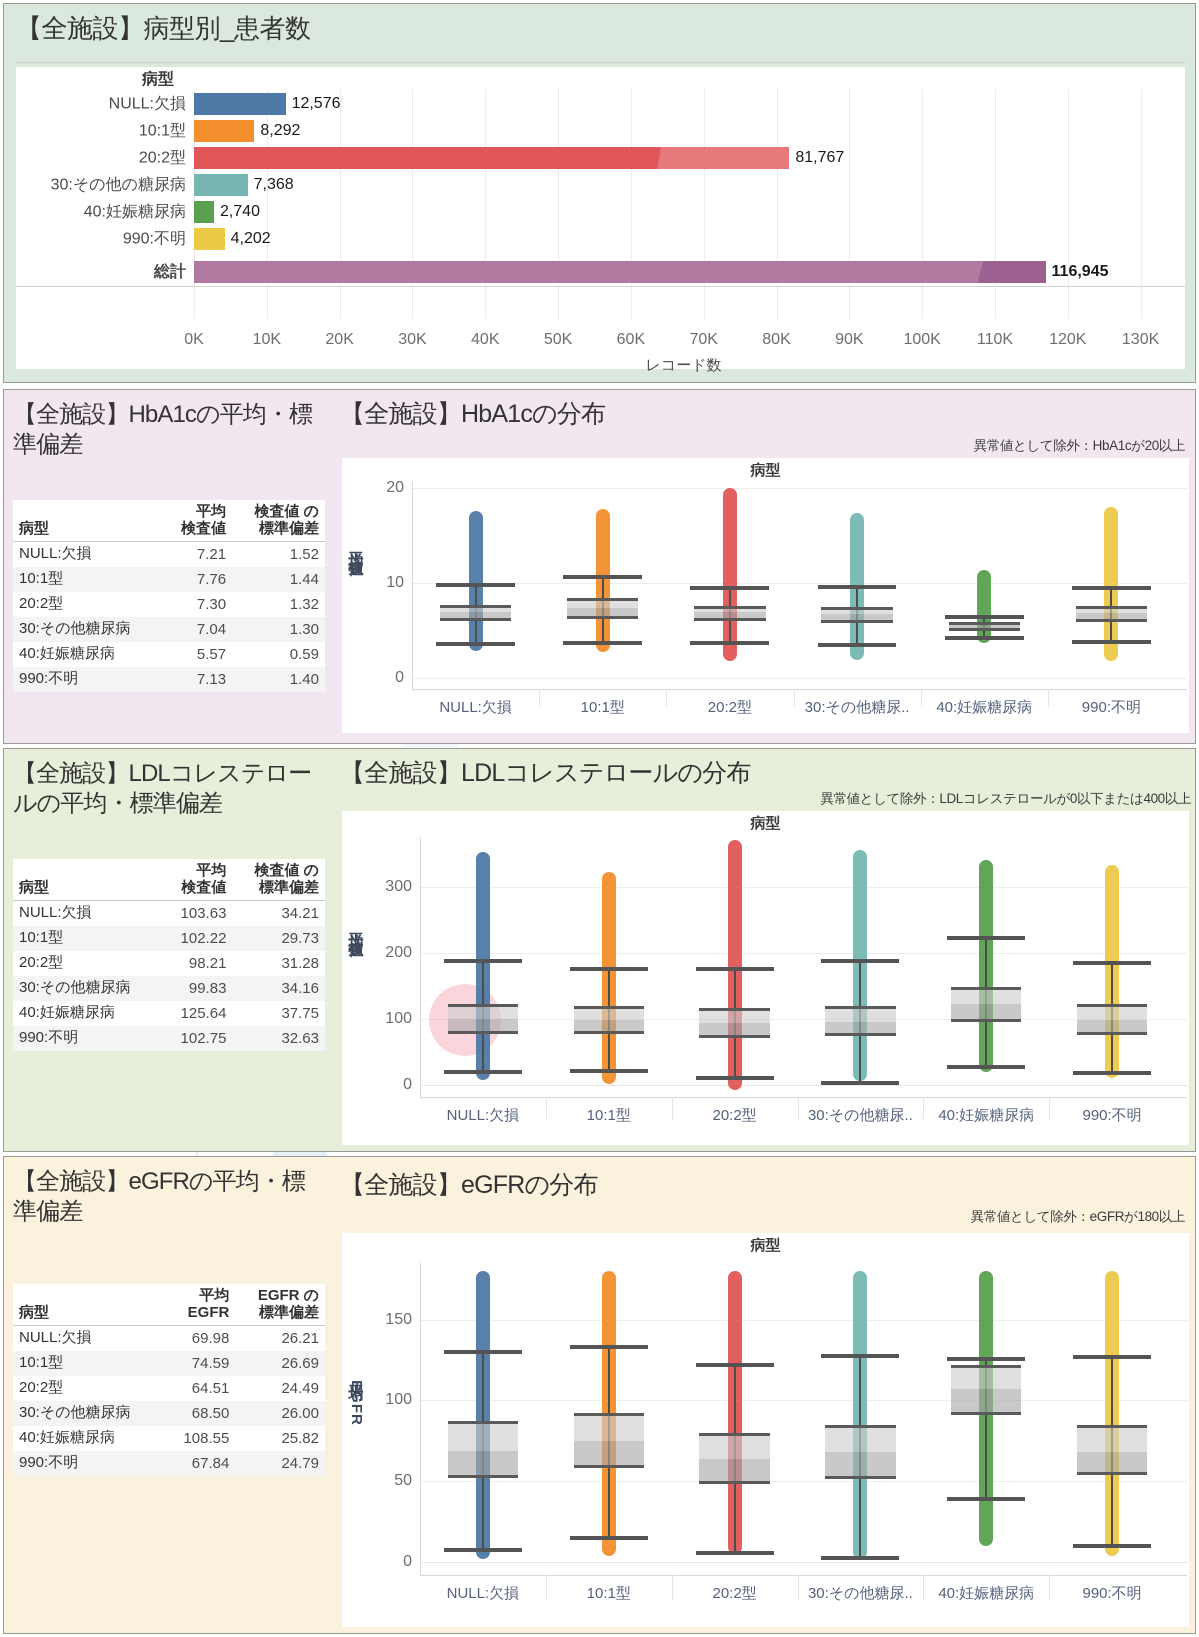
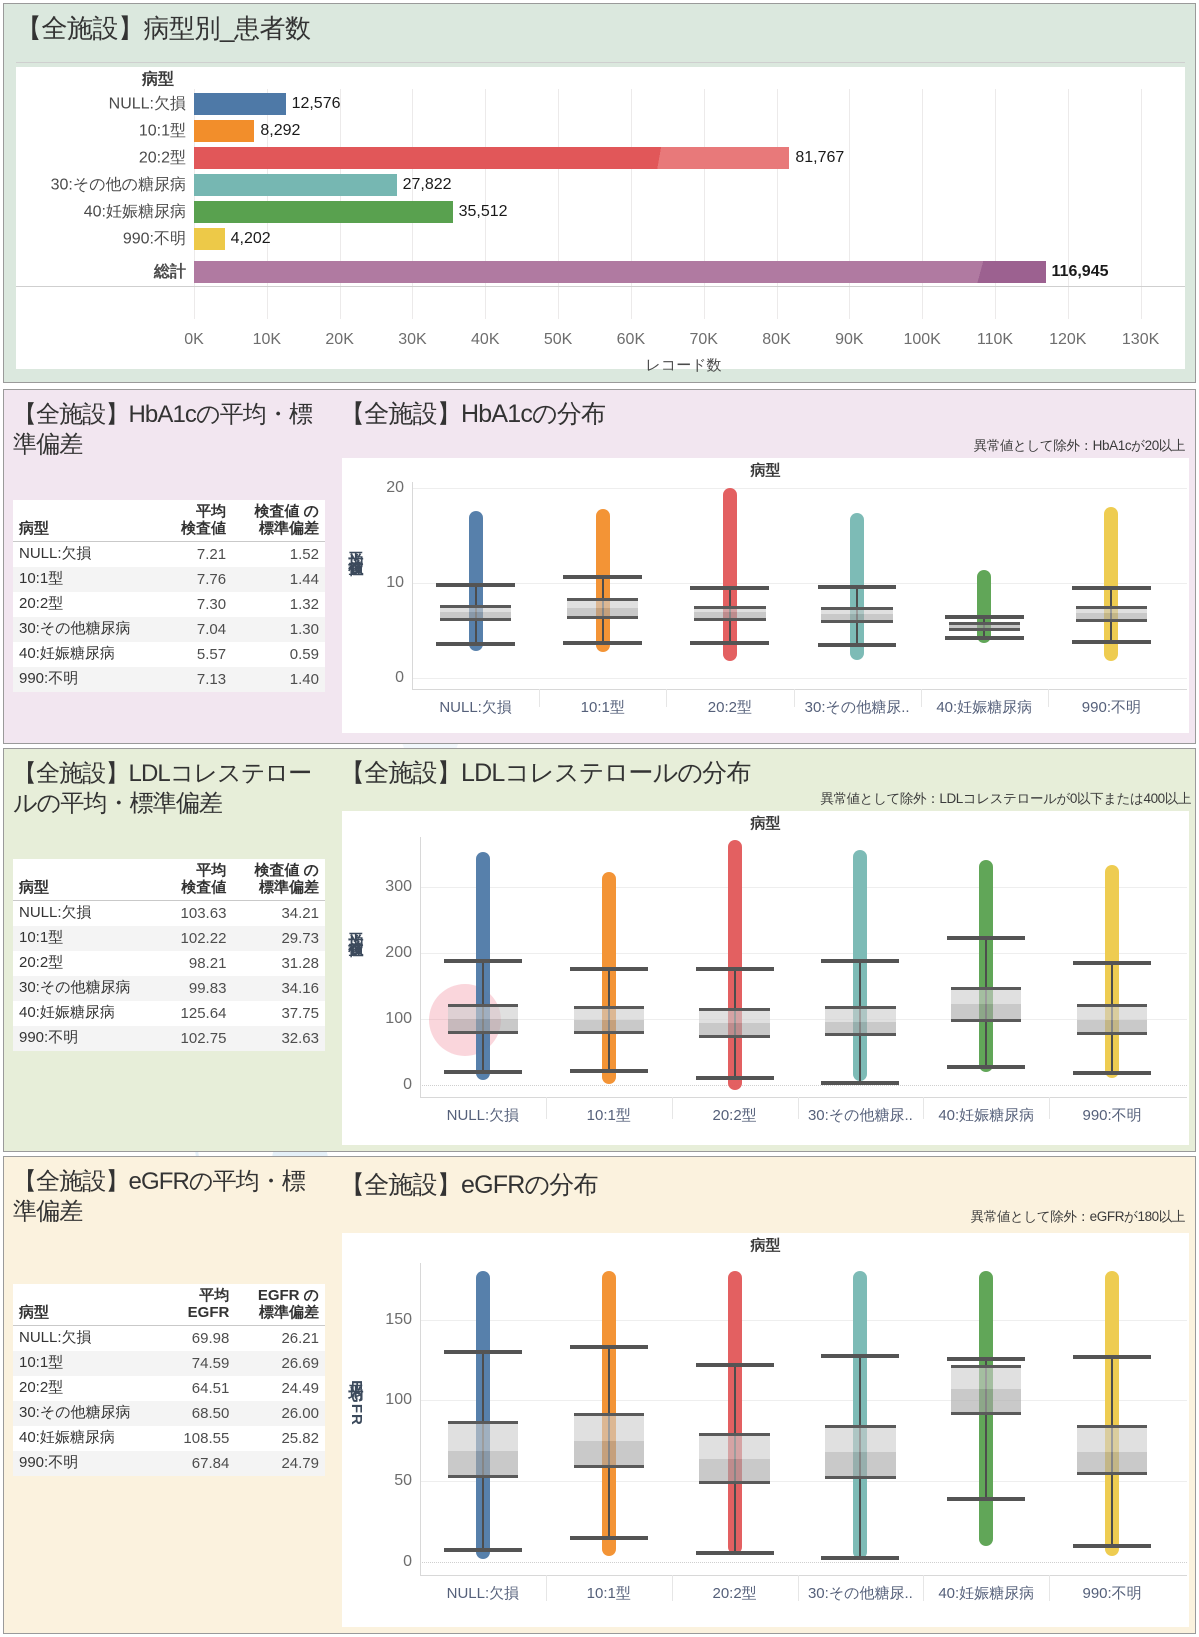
【全施設】病型別_患者数/30:その他の糖尿病: 7,368 -> 27,822
【全施設】病型別_患者数/40:妊娠糖尿病: 2,740 -> 35,512
